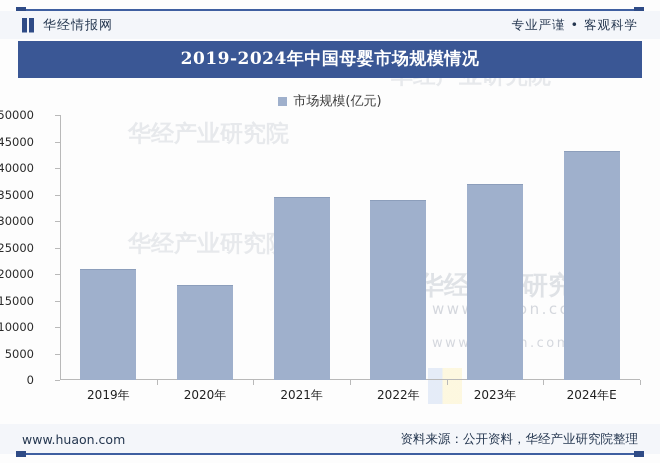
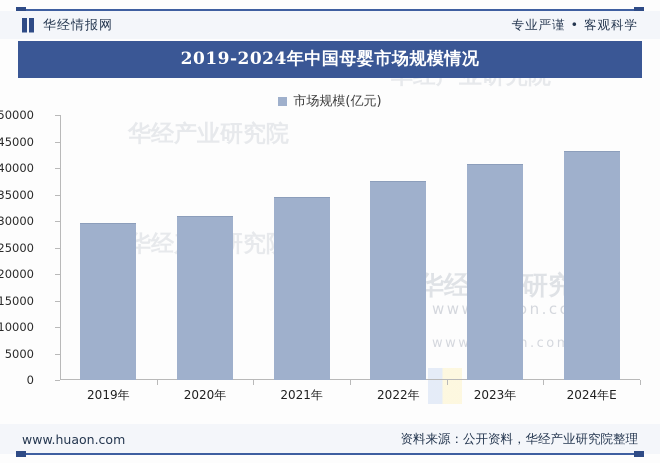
2019年: 21000 -> 30000
2020年: 18000 -> 31000
2022年: 34000 -> 38000
2023年: 37000 -> 41000
